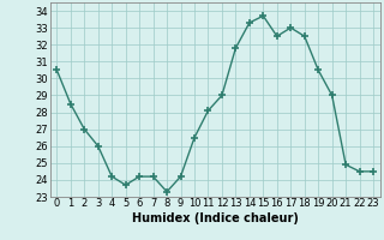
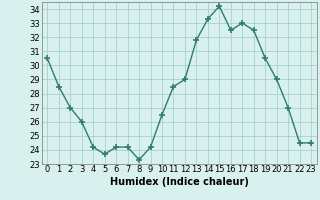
11: 28.1 -> 28.5
15: 33.7 -> 34.2
21: 24.9 -> 27.0
